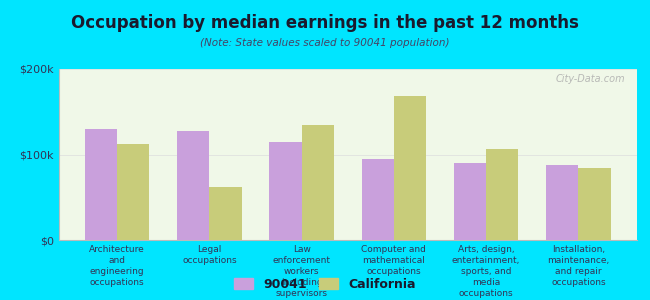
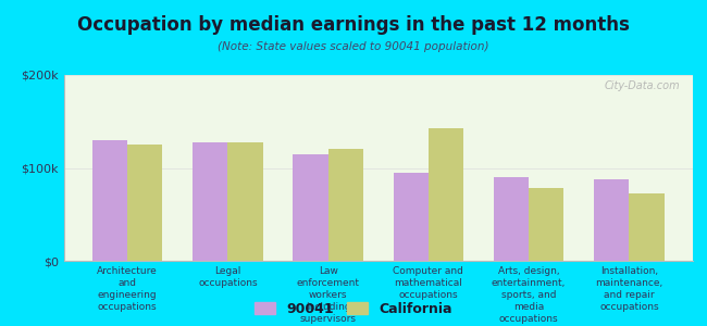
California/Architecture and engineering occupations: $112k -> $125k
California/Legal occupations: $62k -> $128k
California/Law enforcement workers including supervisors: $134k -> $120k
California/Computer and mathematical occupations: $168k -> $143k
California/Arts, design, entertainment, sports, and media occupations: $106k -> $78k
California/Installation, maintenance, and repair occupations: $84k -> $72k
